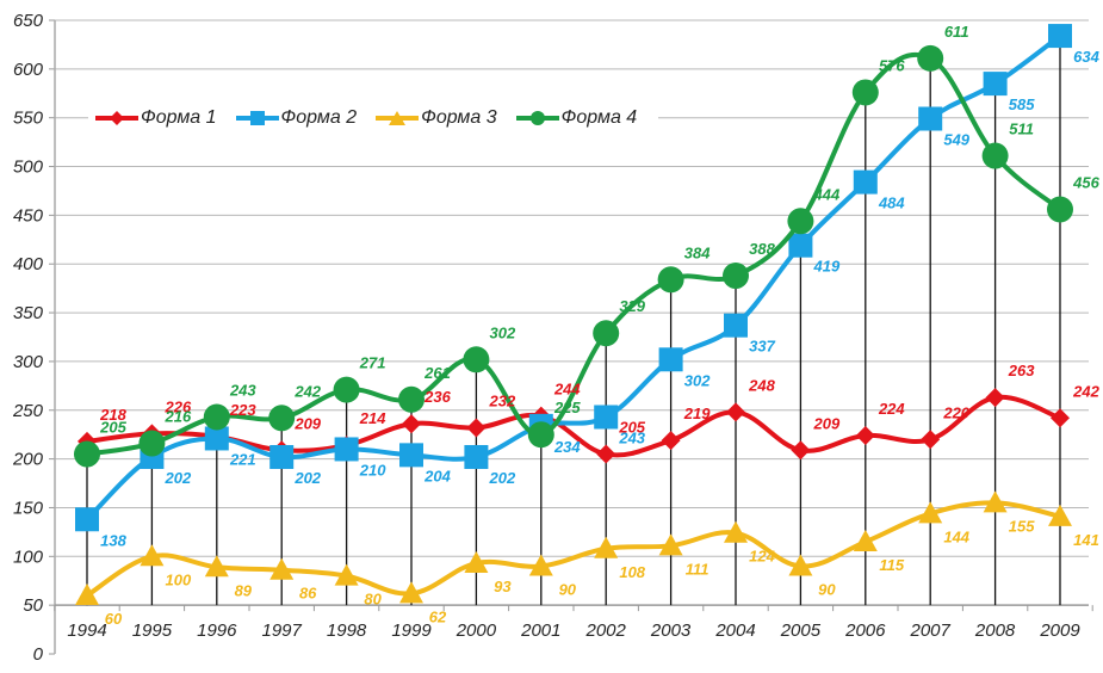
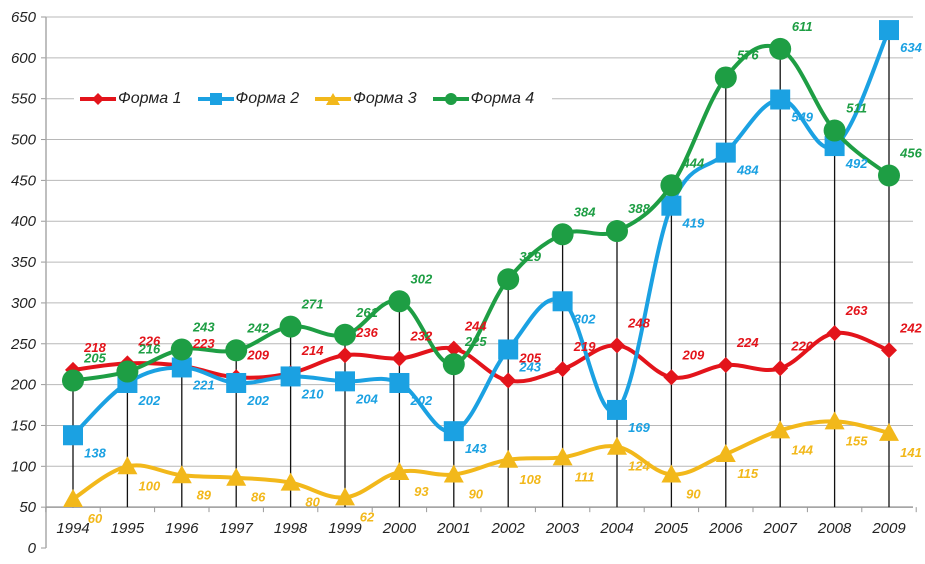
Форма 2/2001: 234 -> 143
Форма 2/2004: 337 -> 169
Форма 2/2008: 585 -> 492
